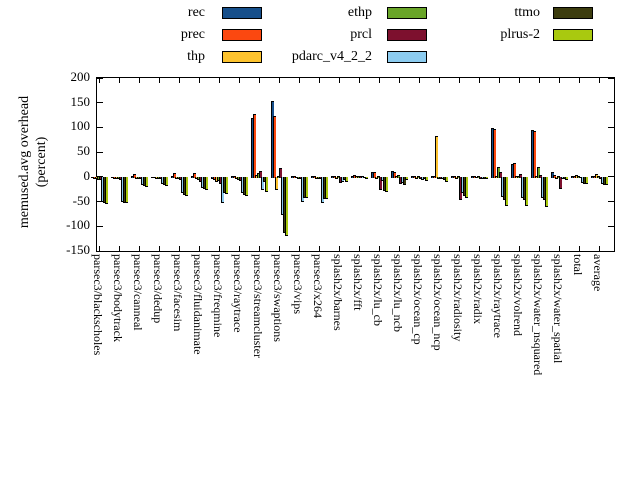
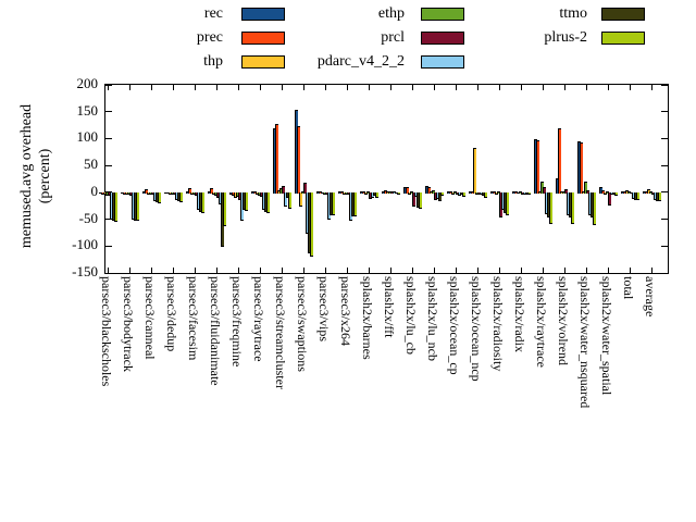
ttmo/parsec3/fluidanimate: -20 -> -100
plrus-2/parsec3/fluidanimate: -20 -> -60
prec/splash2x/volrend: 30 -> 120
